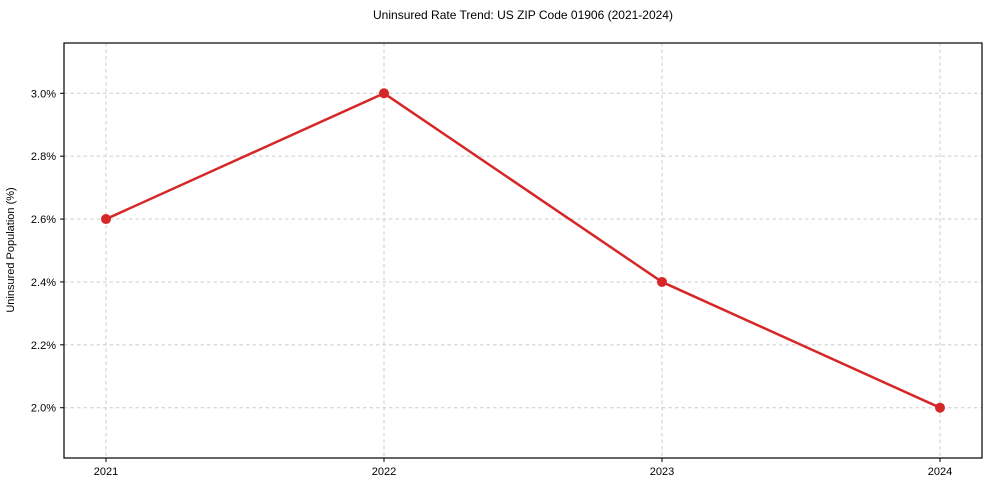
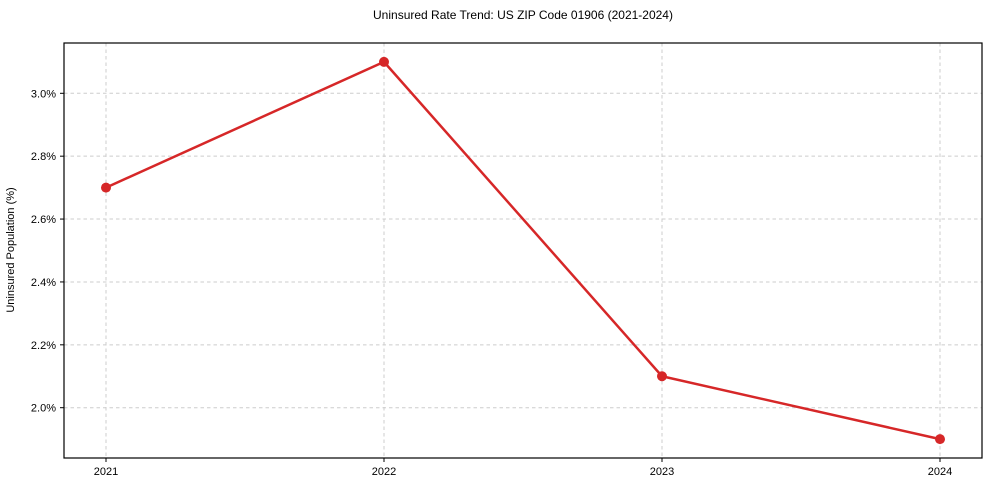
2021: 2.6% -> 2.7%
2022: 3.0% -> 3.1%
2023: 2.4% -> 2.1%
2024: 2.0% -> 1.9%
